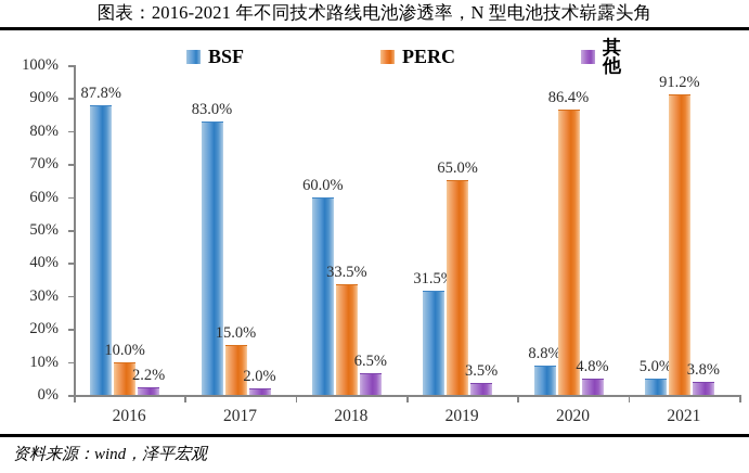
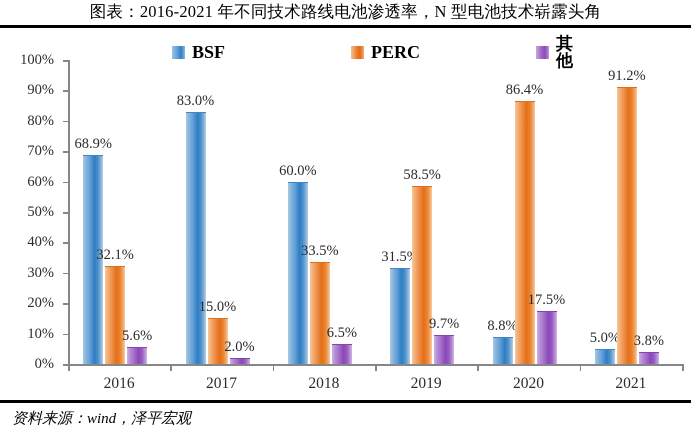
BSF/2016: 87.8% -> 68.9%
PERC/2016: 10.0% -> 32.1%
其他/2016: 2.2% -> 5.6%
PERC/2019: 65.0% -> 58.5%
其他/2019: 3.5% -> 9.7%
其他/2020: 4.8% -> 17.5%
